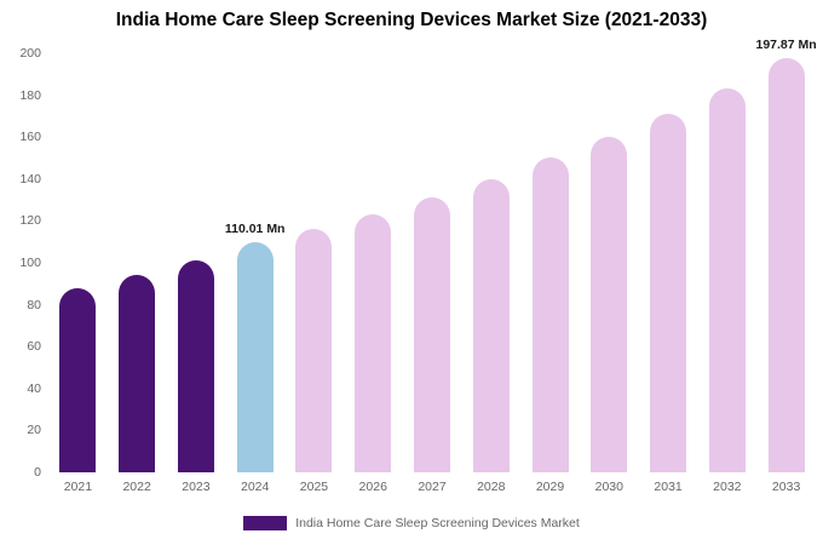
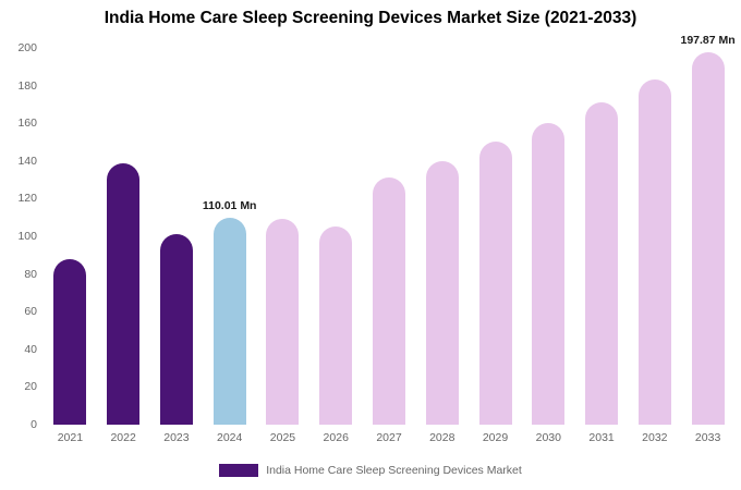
2022: 94 -> 139
2025: 116 -> 109
2026: 123 -> 105
